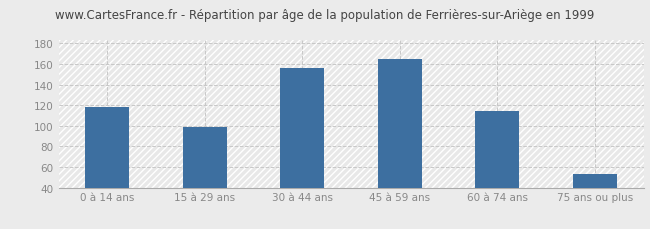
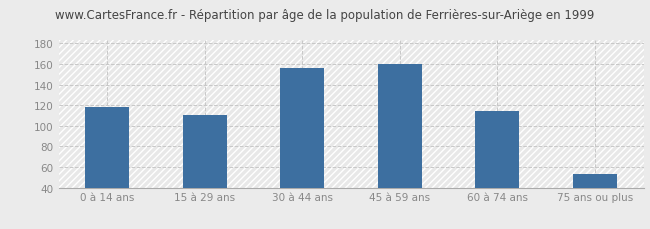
15 à 29 ans: 99 -> 111
45 à 59 ans: 165 -> 160
